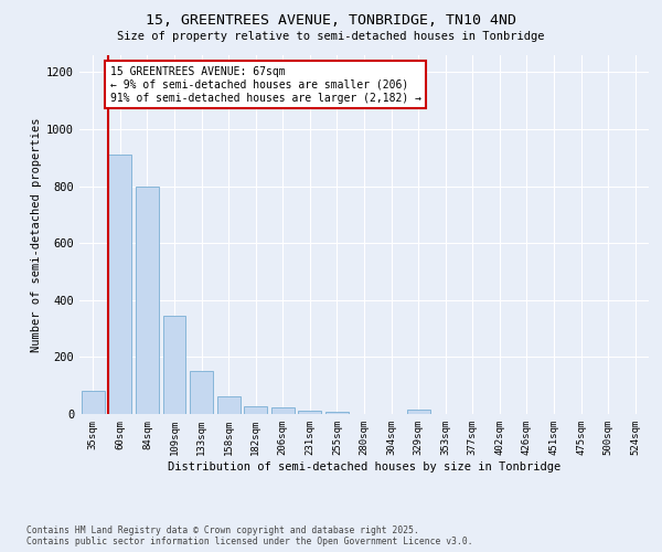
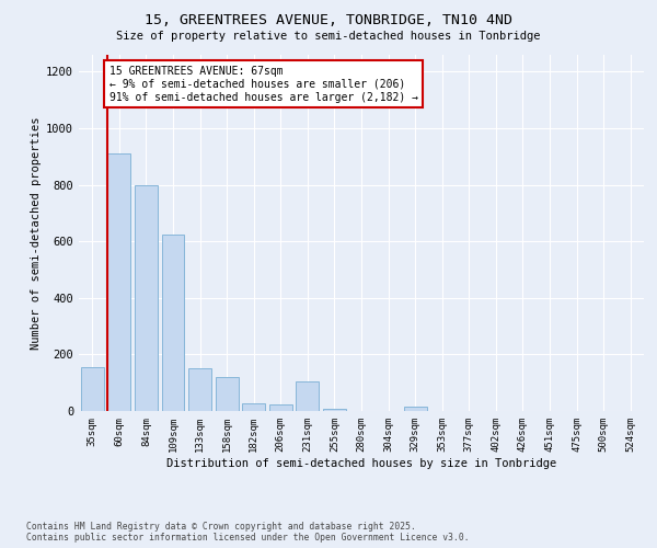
35sqm: 80 -> 155
109sqm: 345 -> 625
158sqm: 62 -> 120
231sqm: 10 -> 105
